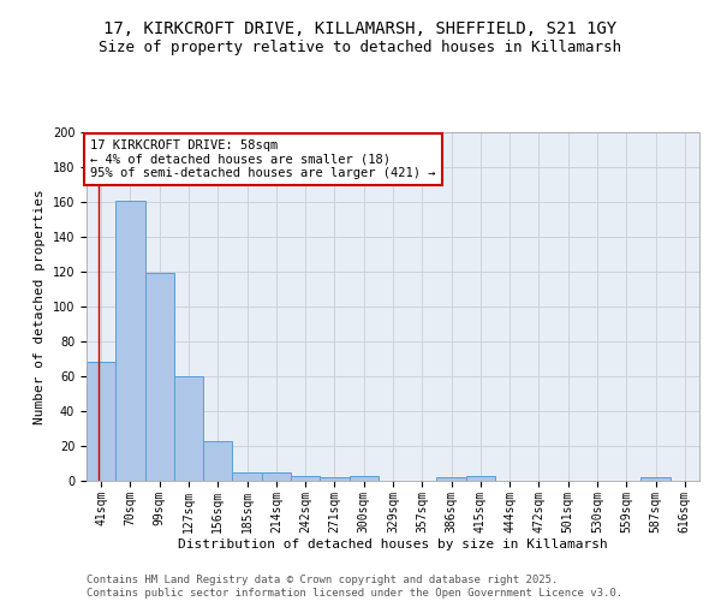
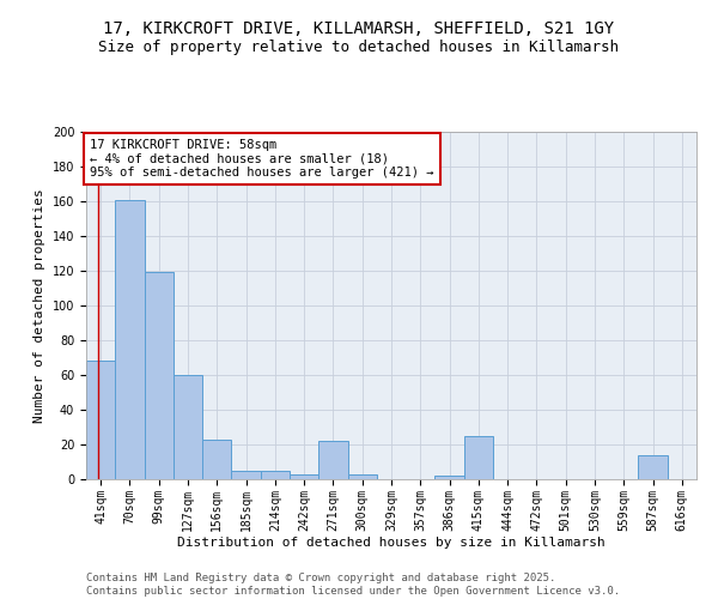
271sqm: 2 -> 22
415sqm: 3 -> 25
587sqm: 2 -> 14
